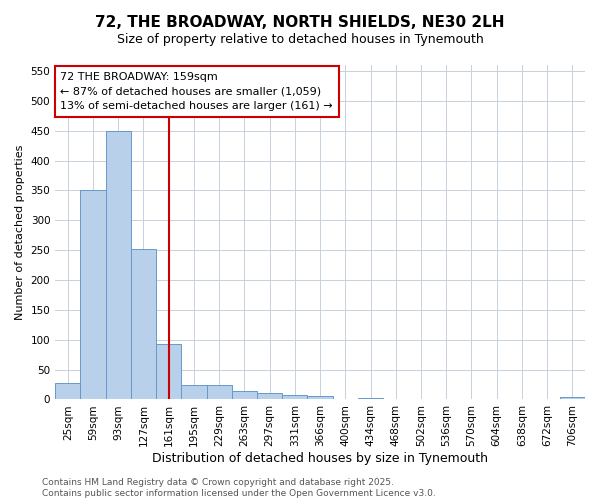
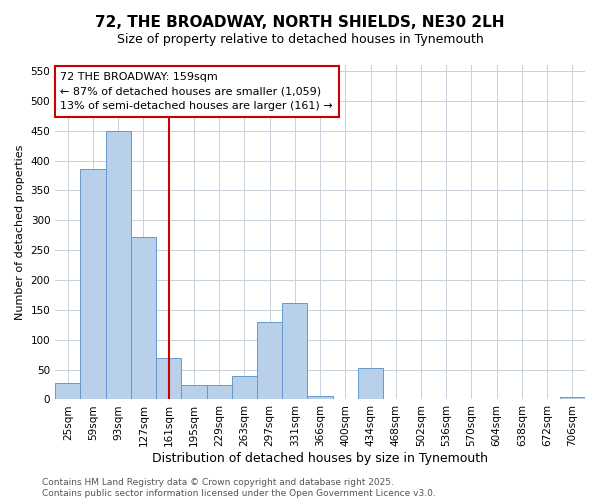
59sqm: 350 -> 386
127sqm: 252 -> 272
161sqm: 93 -> 70
263sqm: 14 -> 40
297sqm: 10 -> 130
331sqm: 7 -> 162
434sqm: 3 -> 52
